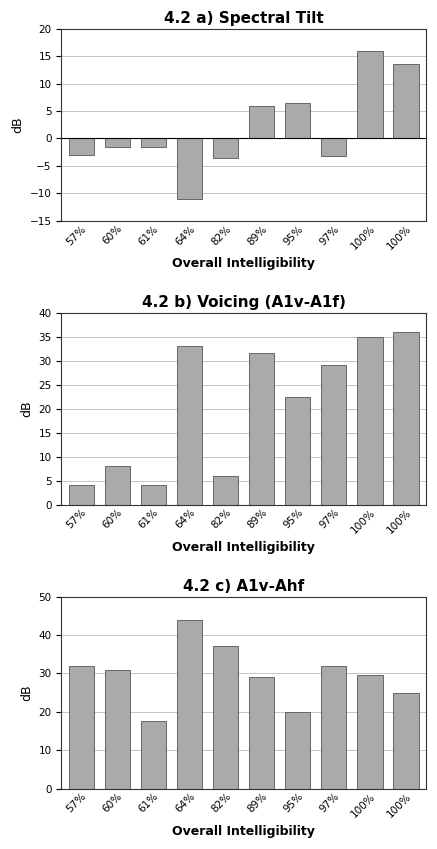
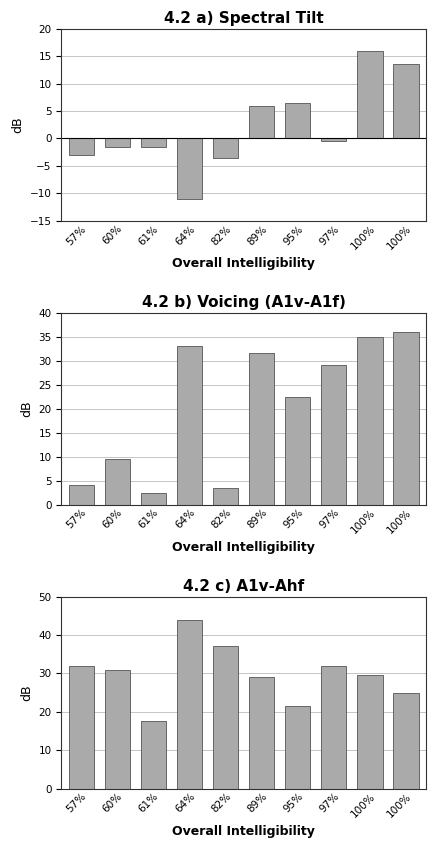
4.2 a) Spectral Tilt/97%: -3.2 -> -0.5
4.2 b) Voicing (A1v-A1f)/60%: 8.0 -> 9.5
4.2 b) Voicing (A1v-A1f)/61%: 4.0 -> 2.5
4.2 b) Voicing (A1v-A1f)/82%: 6.0 -> 3.5
4.2 c) A1v-Ahf/95%: 20.0 -> 21.5
